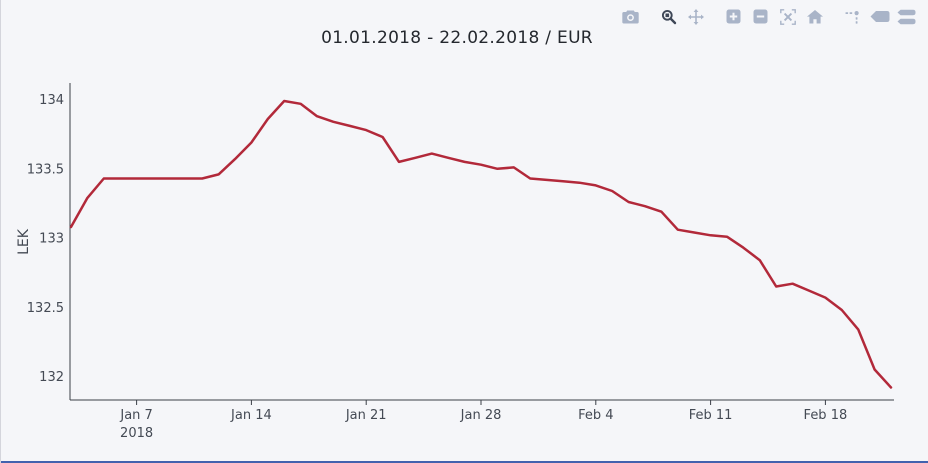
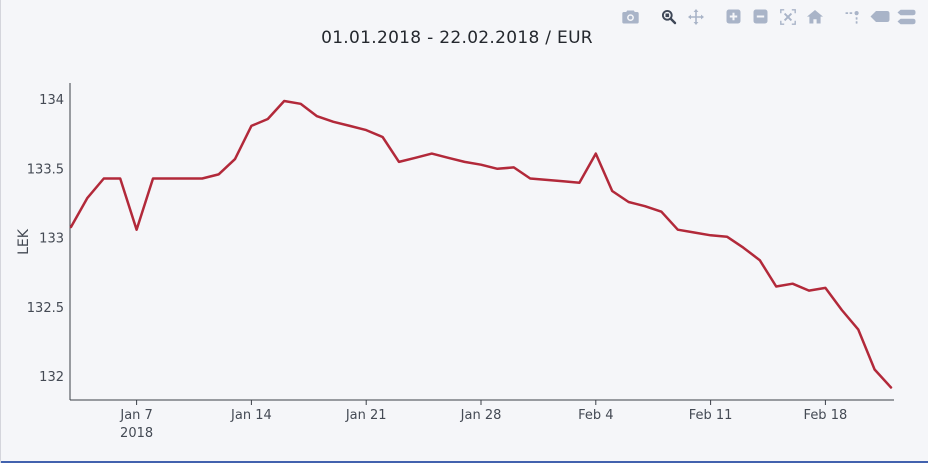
Jan 7: 133.43 -> 133.06
Jan 14: 133.69 -> 133.81
Feb 4: 133.38 -> 133.61
Feb 18: 132.57 -> 132.64
